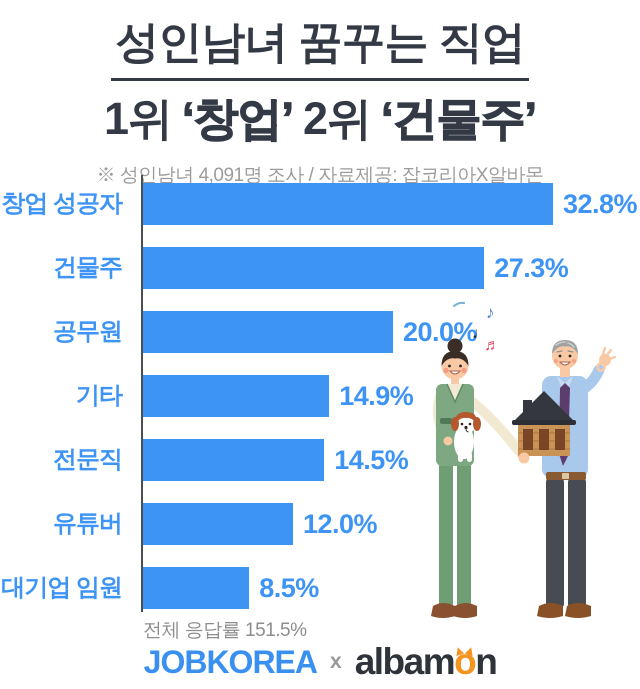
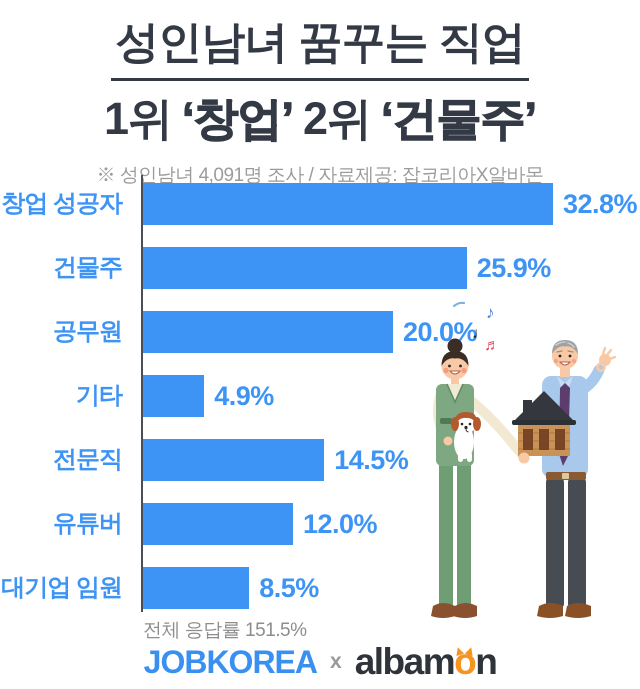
건물주: 27.3% -> 25.9%
기타: 14.9% -> 4.9%
